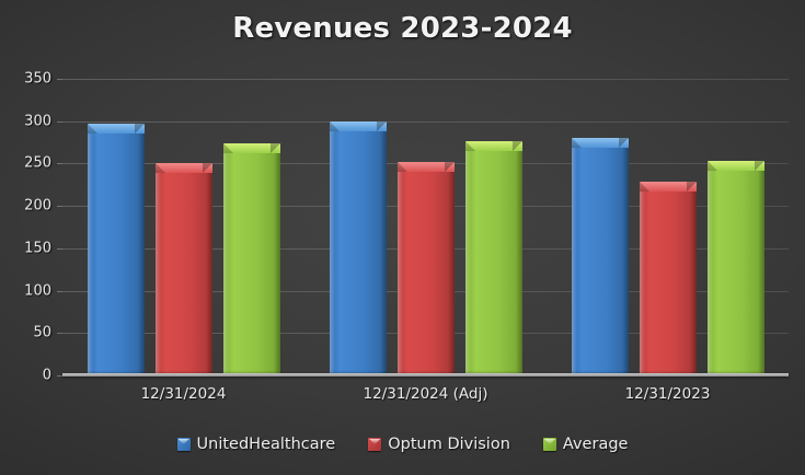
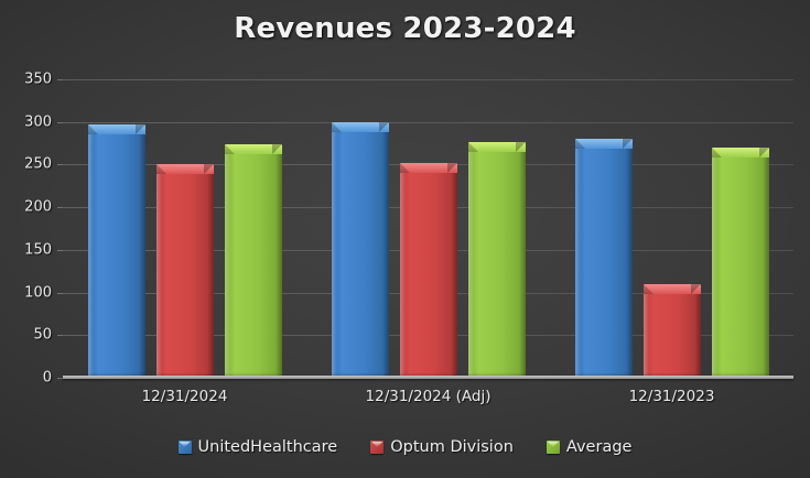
Optum Division/12/31/2023: 230 -> 110
Average/12/31/2023: 250 -> 270
